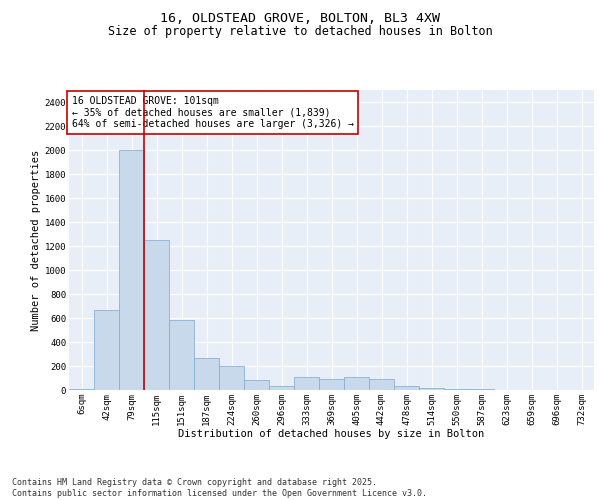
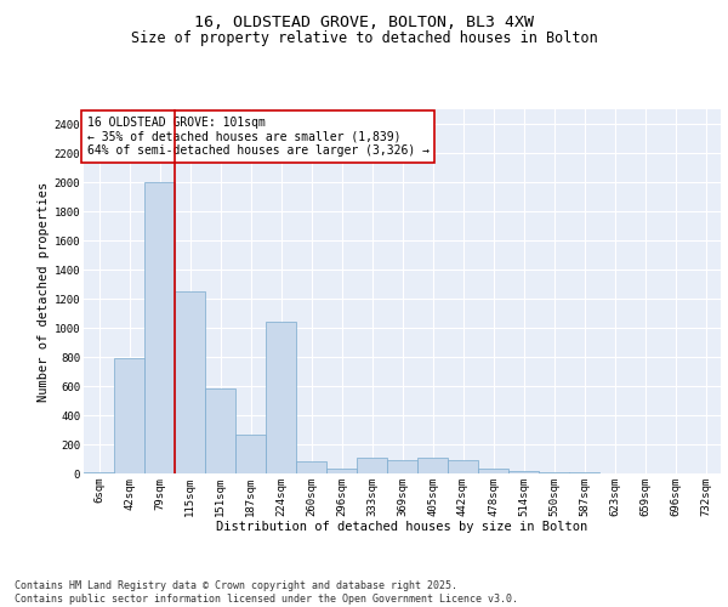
42sqm: 670 -> 790
224sqm: 200 -> 1040
